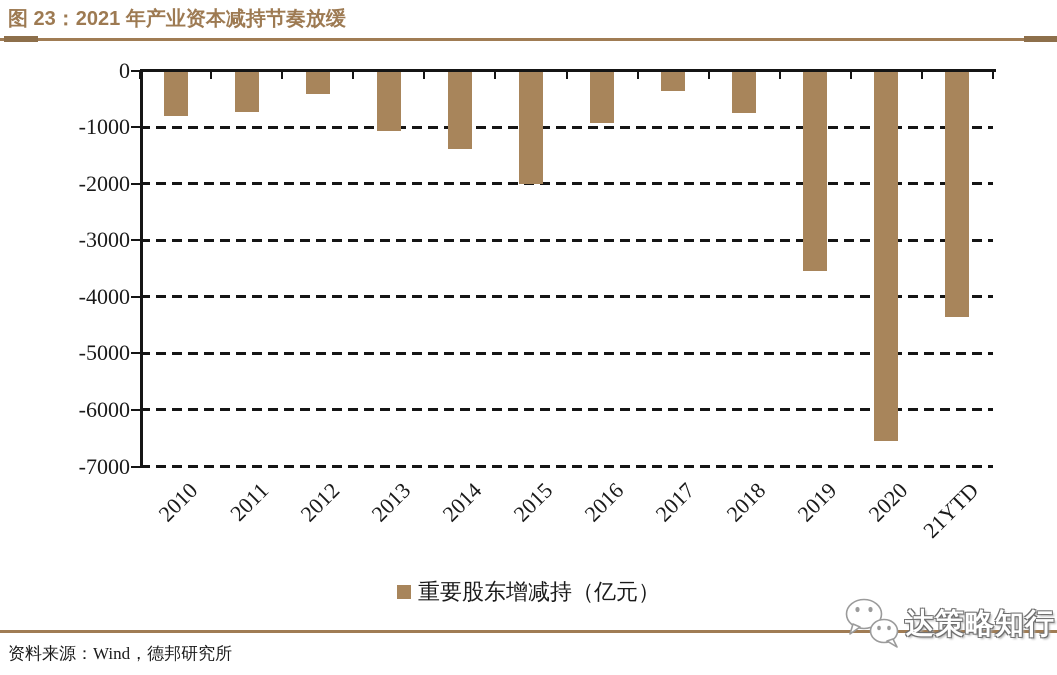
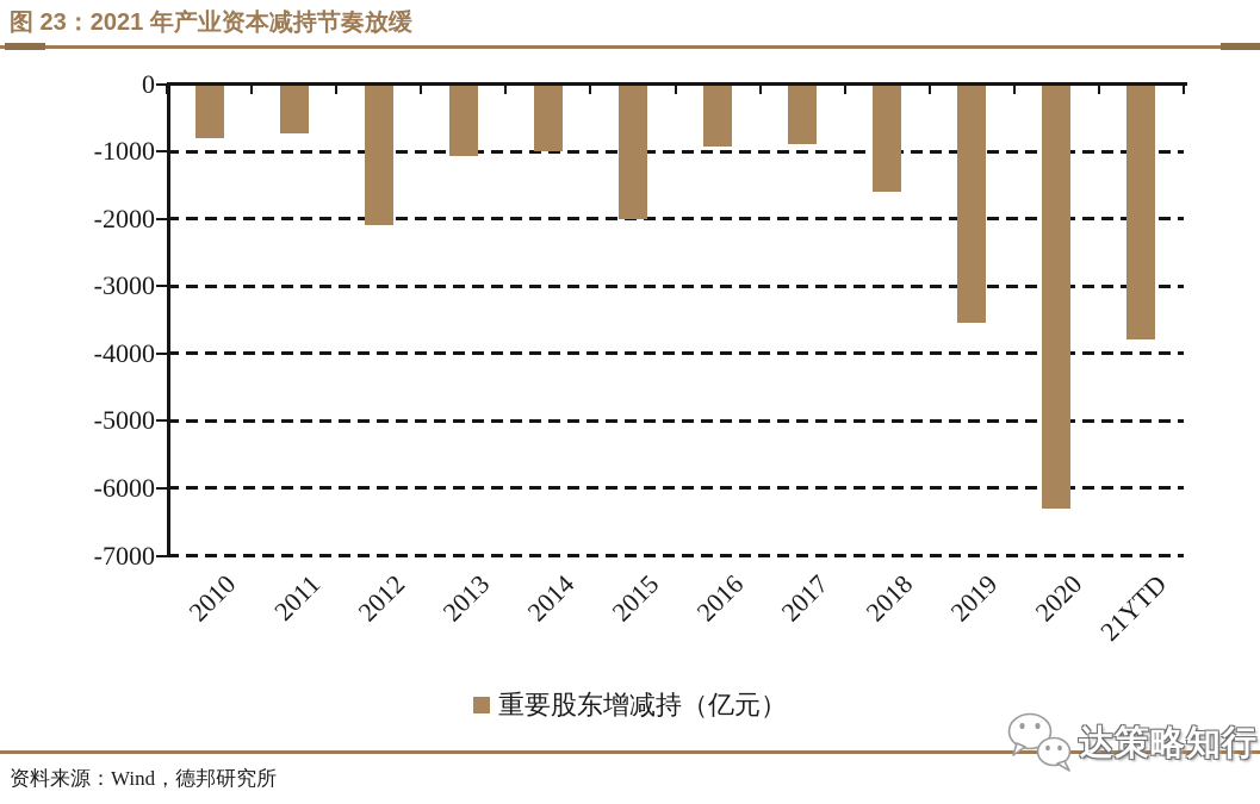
2012: -400 -> -2100
2014: -1400 -> -1000
2017: -400 -> -900
2018: -800 -> -1600
2020: -6600 -> -6300
21YTD: -4400 -> -3800
